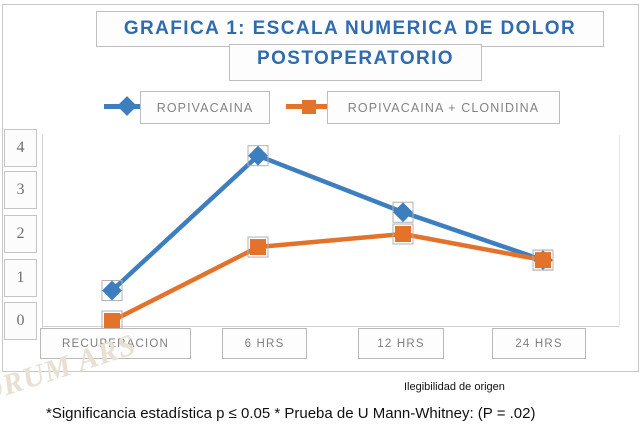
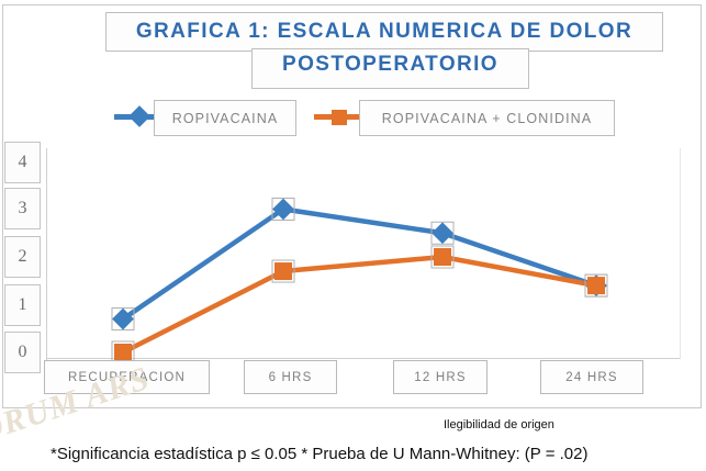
ROPIVACAINA/6 HRS: 3.8 -> 3.0
